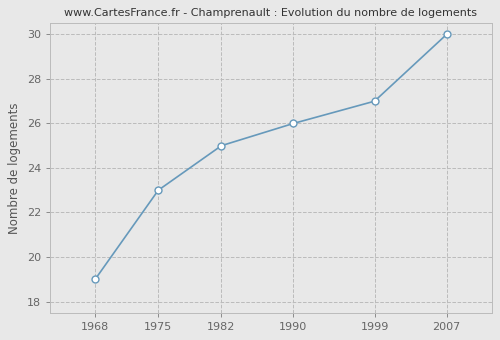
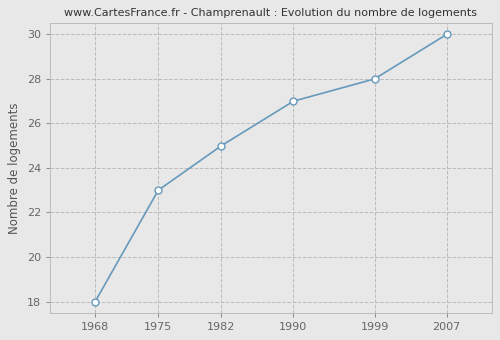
1968: 19 -> 18
1990: 26 -> 27
1999: 27 -> 28
